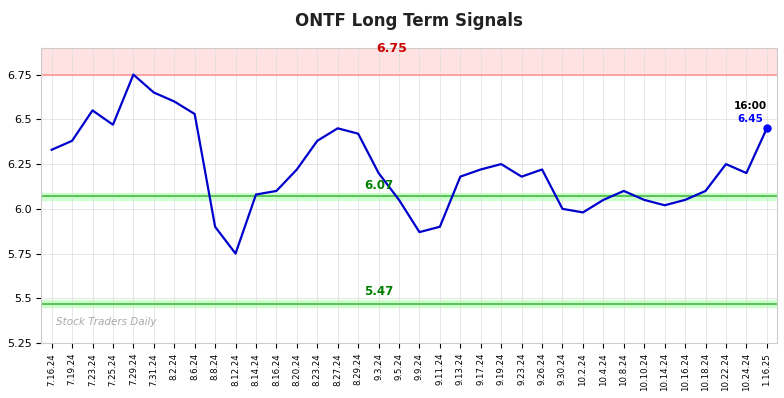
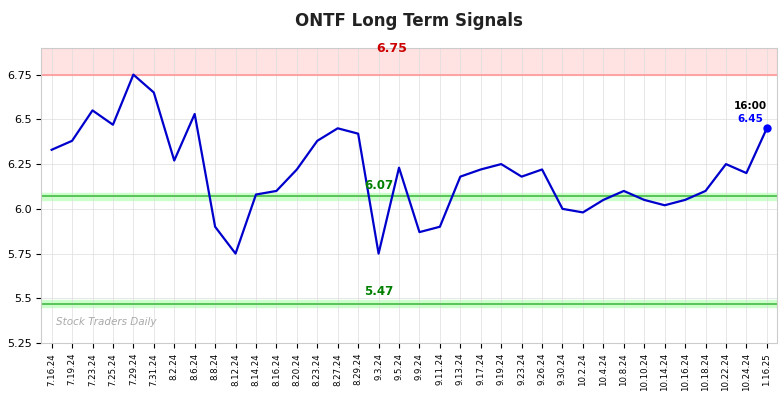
8.2.24: 6.60 -> 6.27
9.3.24: 6.20 -> 5.75
9.5.24: 6.05 -> 6.23
